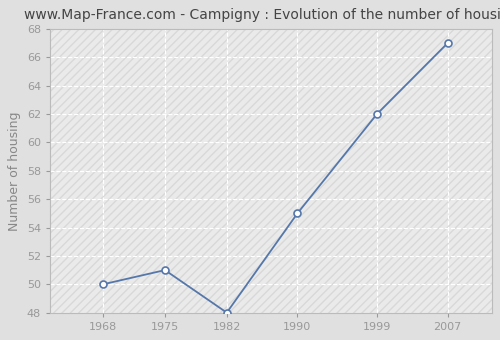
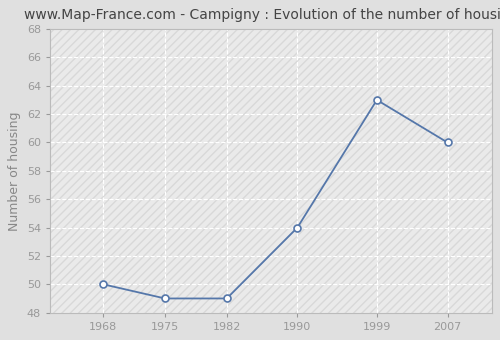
1975: 51 -> 49
1982: 48 -> 49
1990: 55 -> 54
1999: 62 -> 63
2007: 67 -> 60
